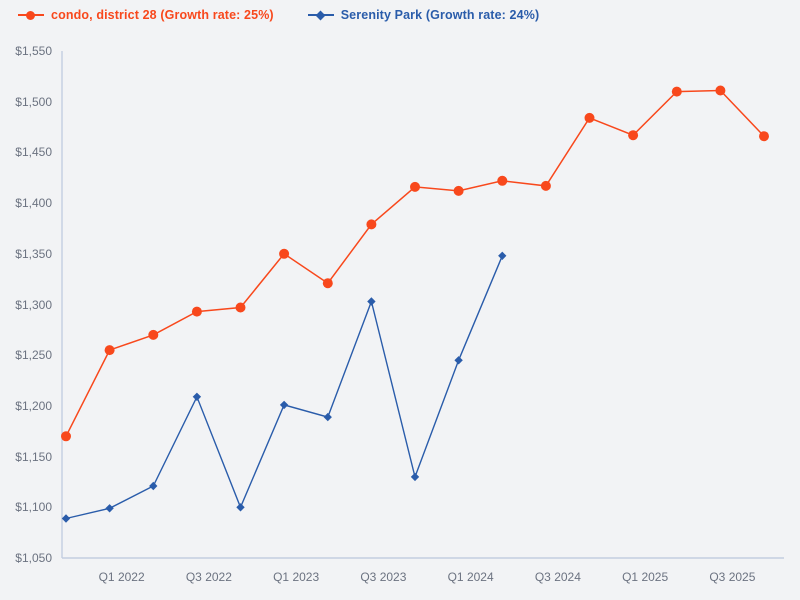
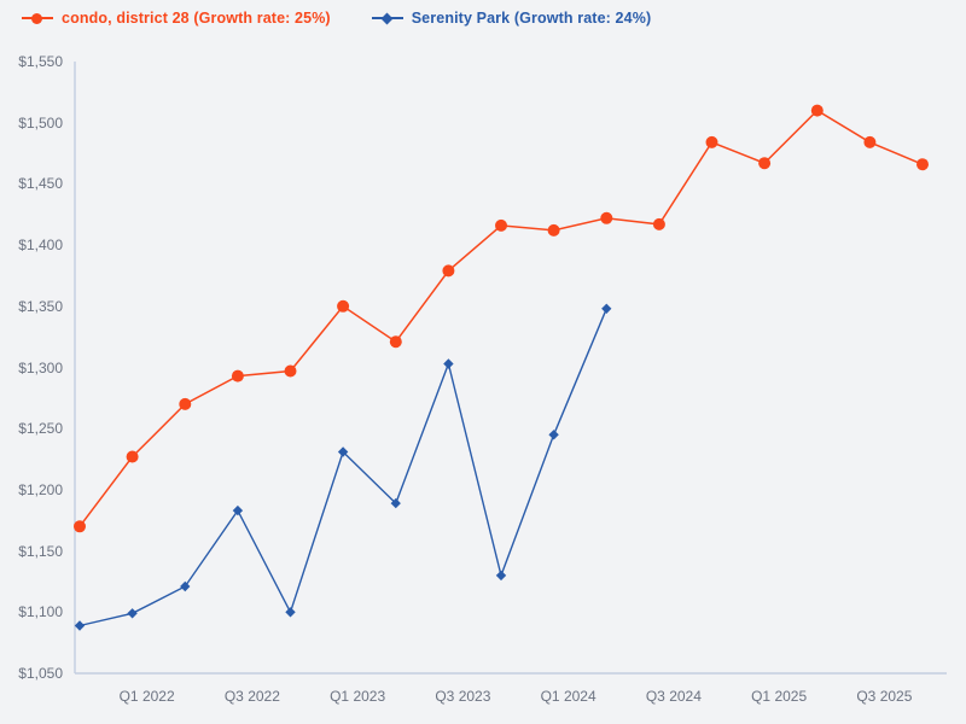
condo, district 28 (Growth rate: 25%)/Q1 2022: $1255 -> $1227
Serenity Park (Growth rate: 24%)/Q3 2022: $1209 -> $1183
Serenity Park (Growth rate: 24%)/Q1 2023: $1201 -> $1231
condo, district 28 (Growth rate: 25%)/Q3 2025: $1511 -> $1484
